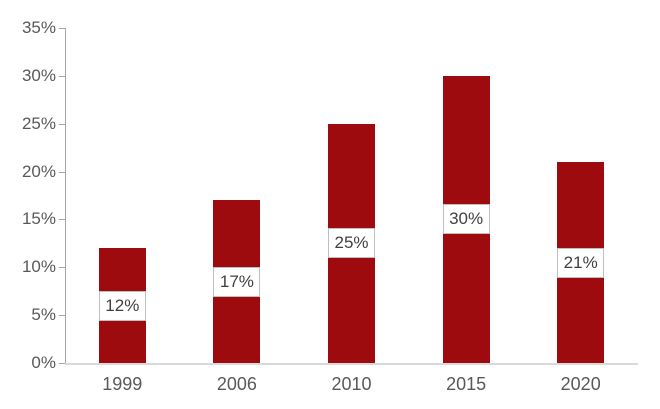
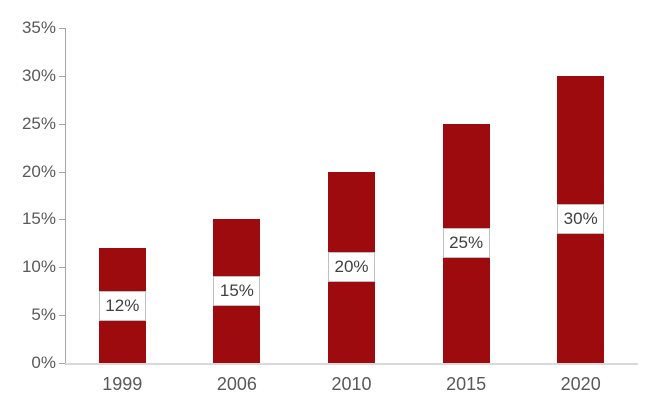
2006: 17% -> 15%
2010: 25% -> 20%
2015: 30% -> 25%
2020: 21% -> 30%
